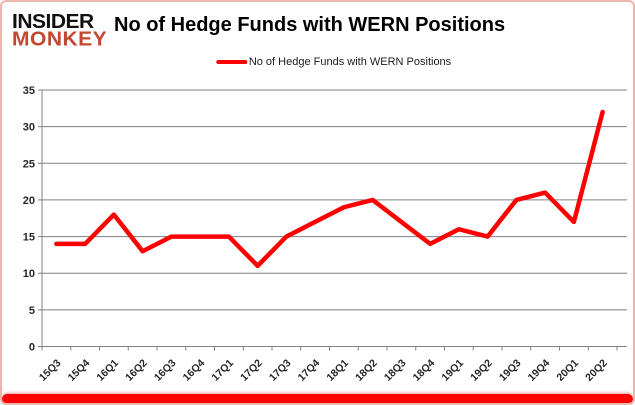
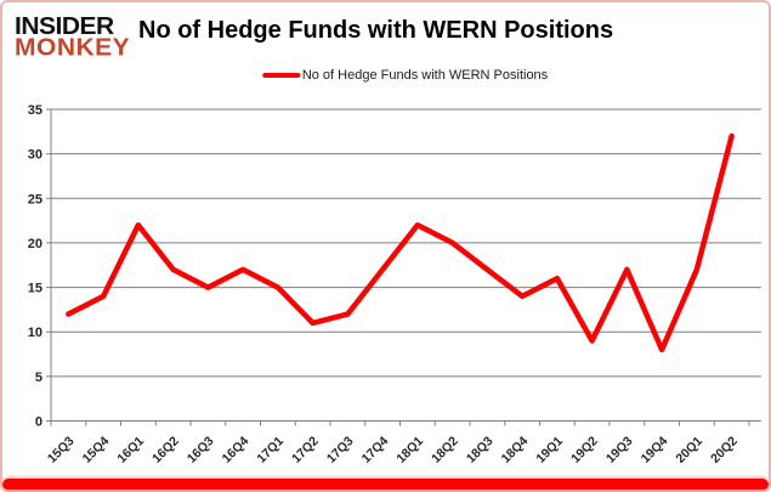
15Q3: 14 -> 12
16Q1: 18 -> 22
16Q2: 13 -> 17
16Q4: 15 -> 17
17Q3: 15 -> 12
18Q1: 19 -> 22
19Q2: 15 -> 9
19Q3: 20 -> 17
19Q4: 21 -> 8
